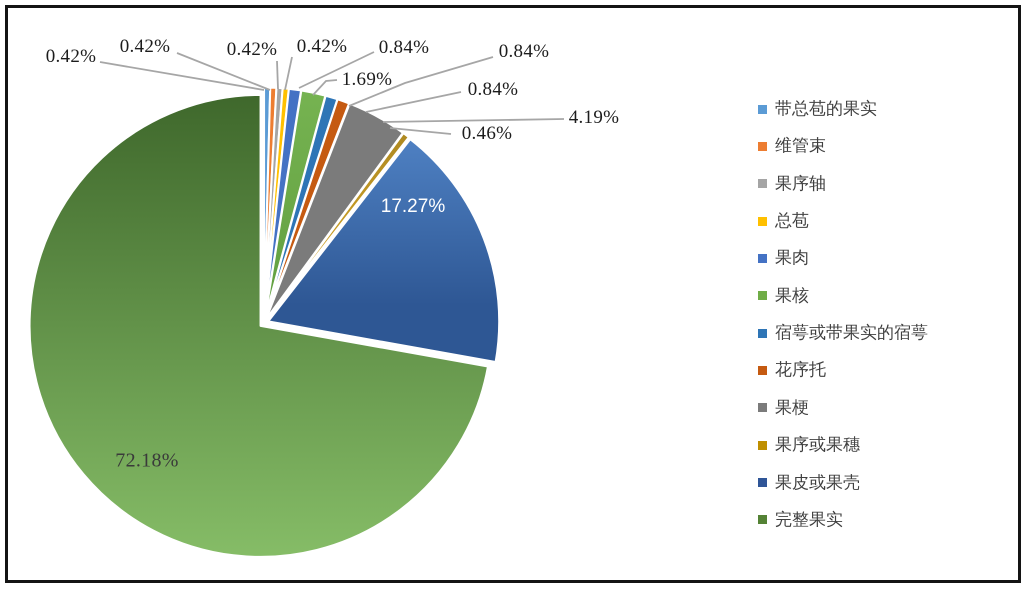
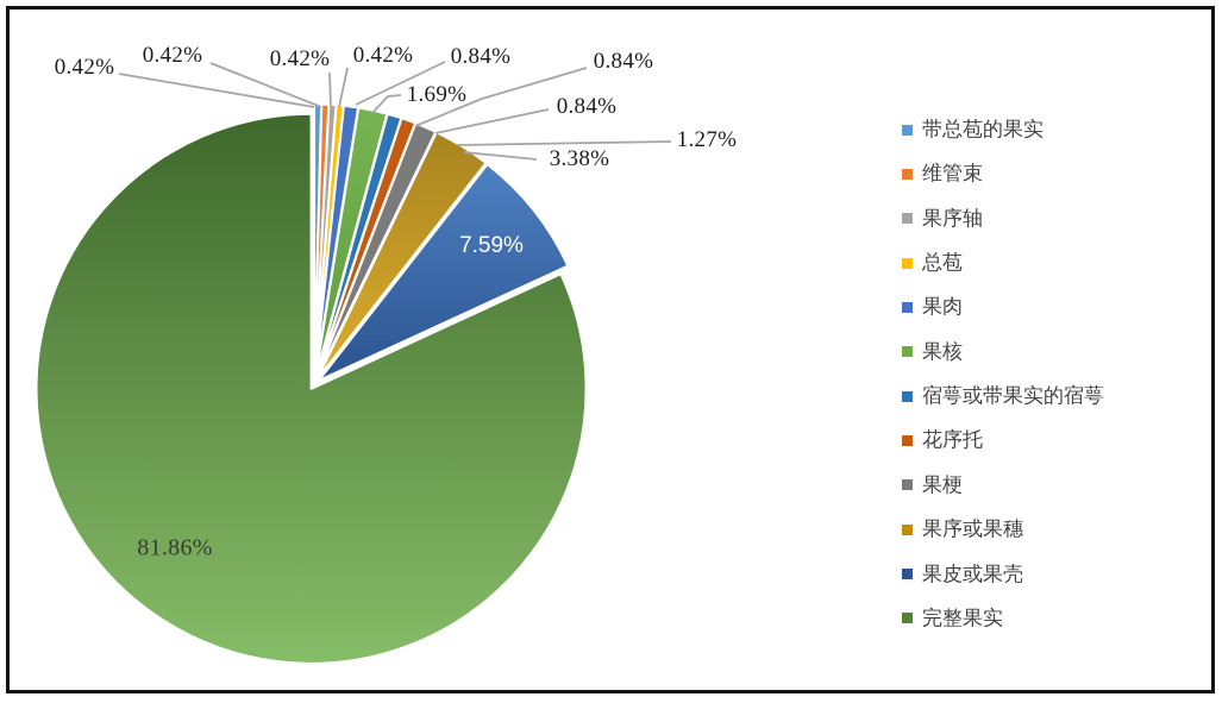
果梗: 4.19% -> 1.27%
果序或果穗: 0.46% -> 3.38%
果皮或果壳: 17.27% -> 7.59%
完整果实: 72.18% -> 81.86%
